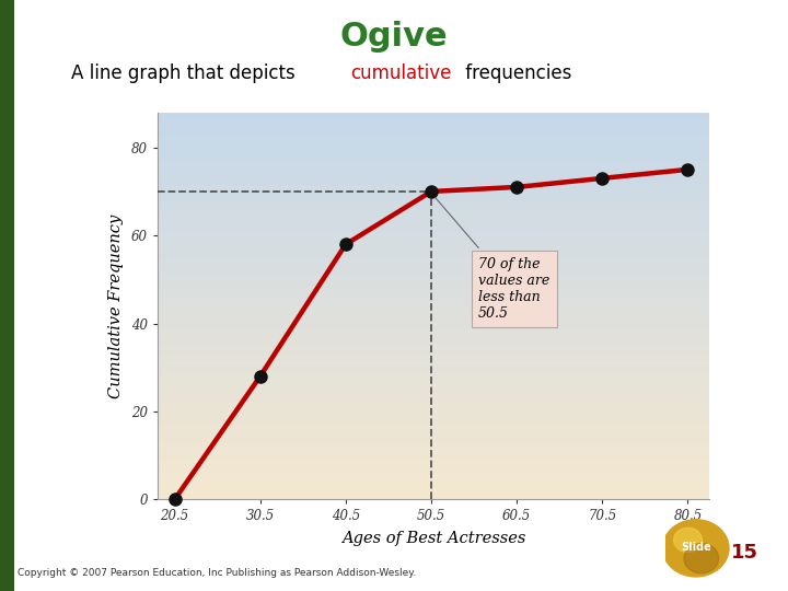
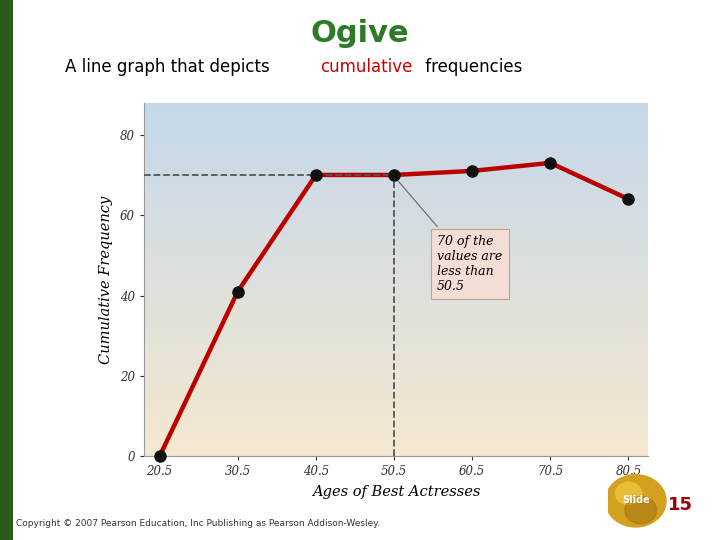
30.5: 28 -> 41
40.5: 58 -> 70
80.5: 75 -> 64
